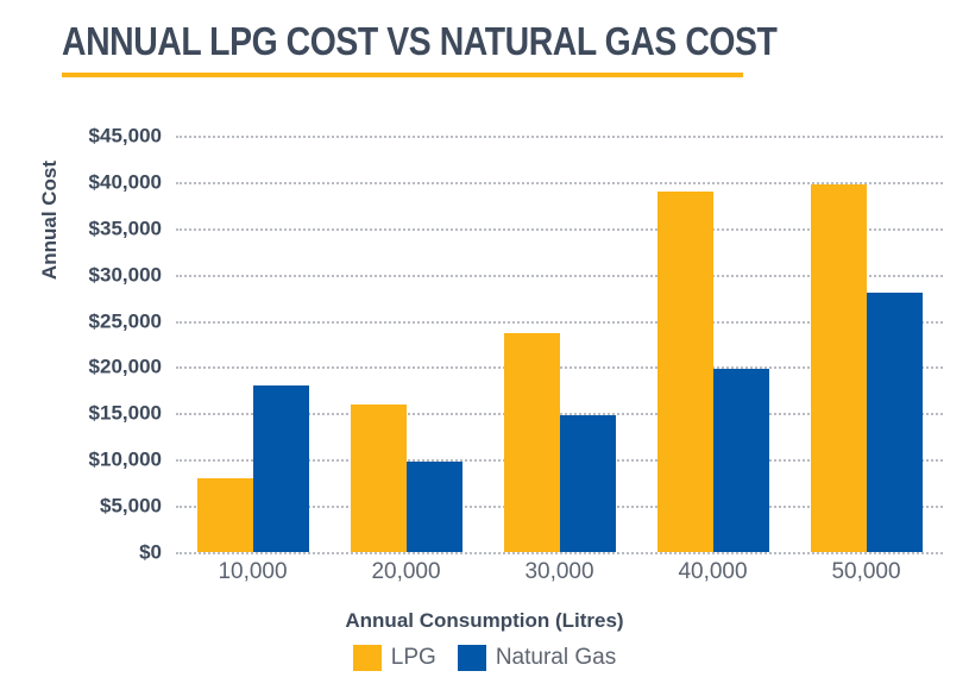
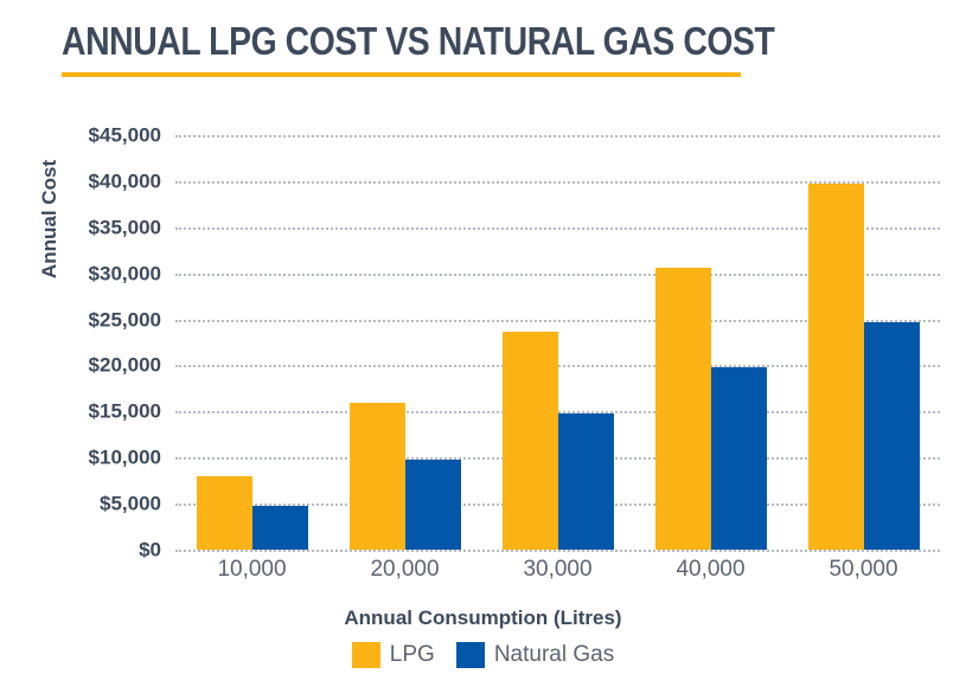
Natural Gas/10,000: $18000 -> $5000
LPG/40,000: $39000 -> $31000
Natural Gas/50,000: $28000 -> $25000
